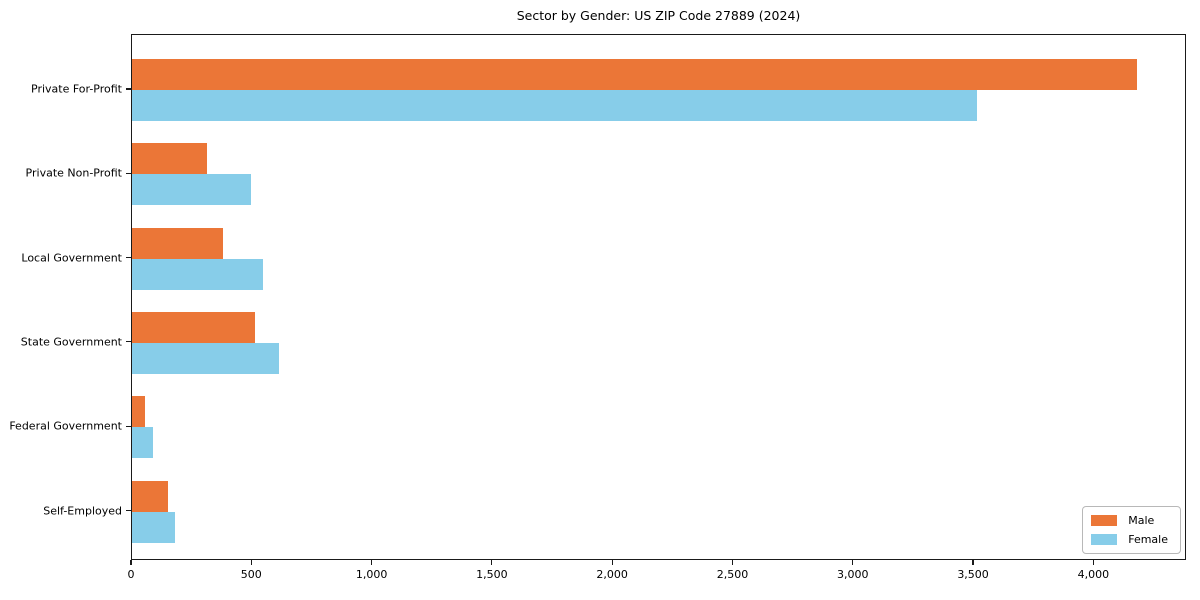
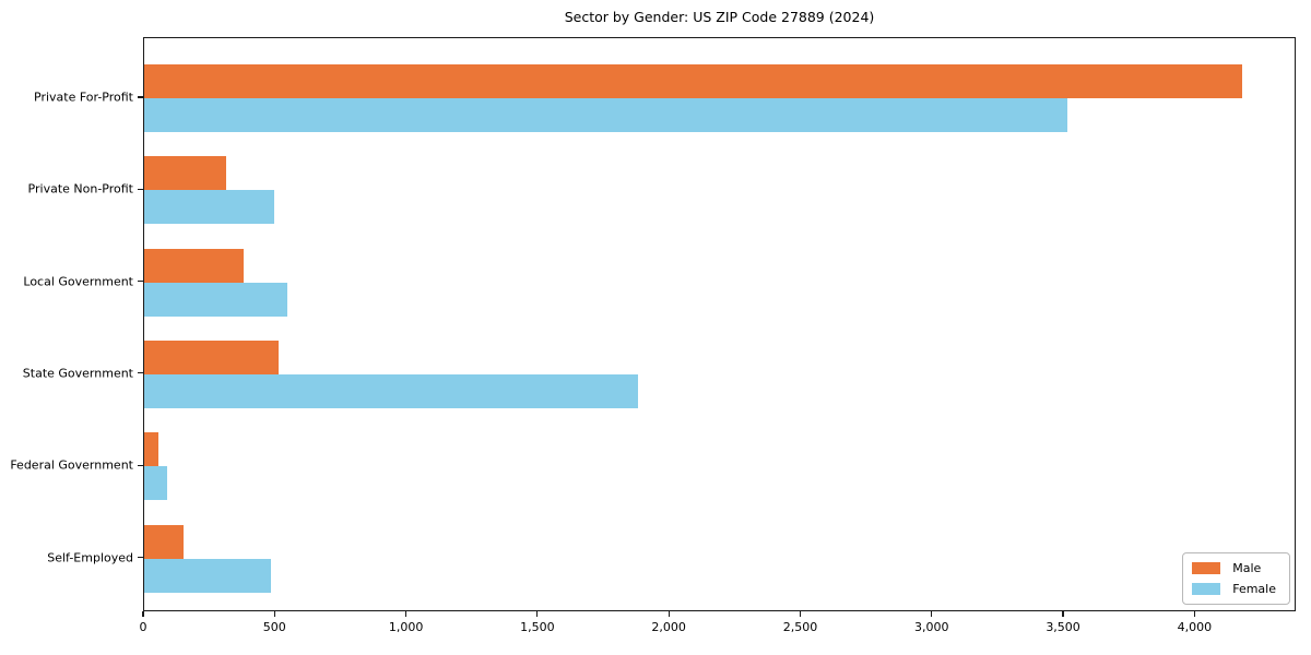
Female/State Government: 610 -> 1880
Female/Self-Employed: 180 -> 480
